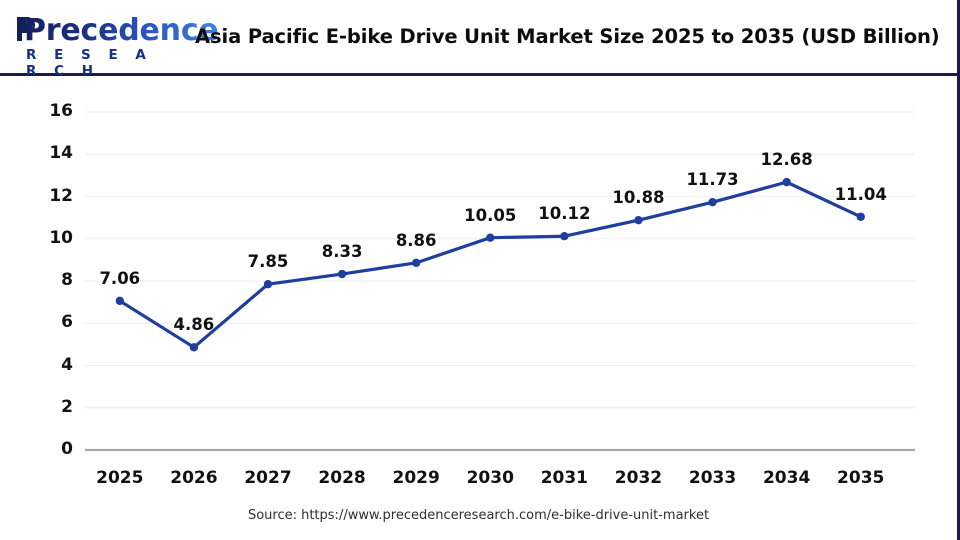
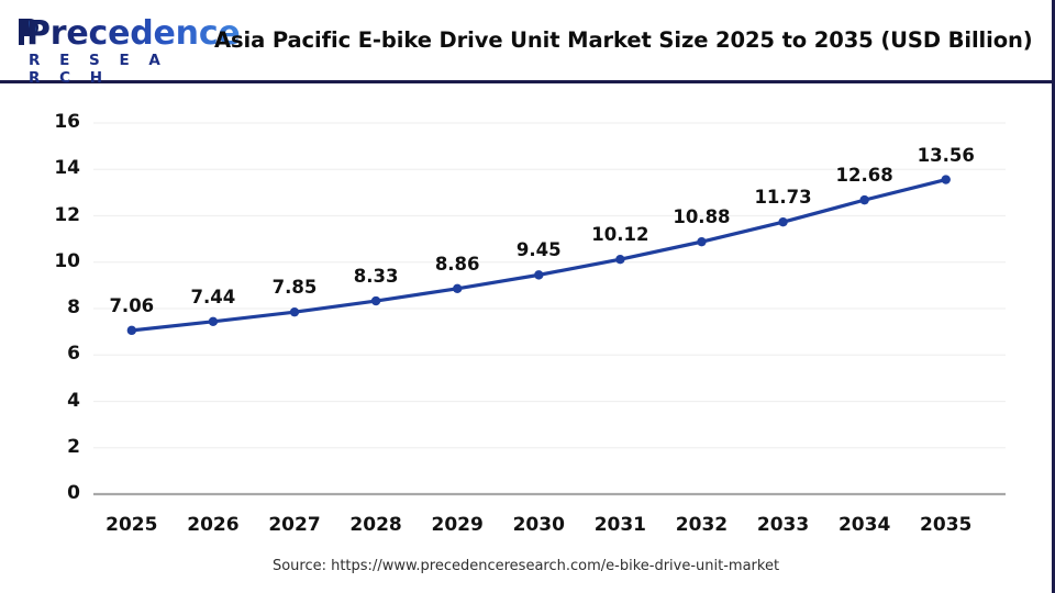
2026: 4.86 -> 7.44
2030: 10.05 -> 9.45
2035: 11.04 -> 13.56
